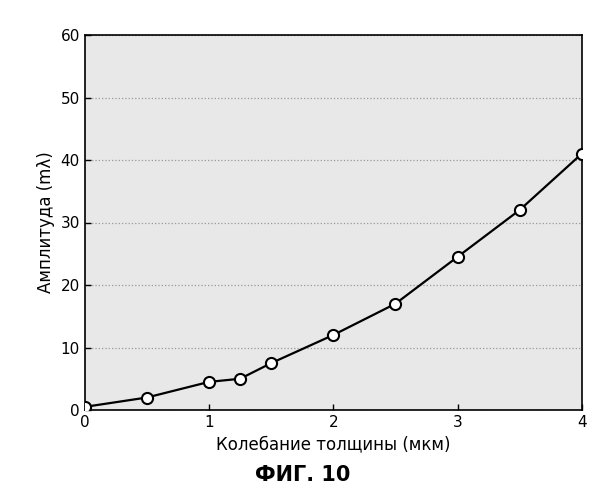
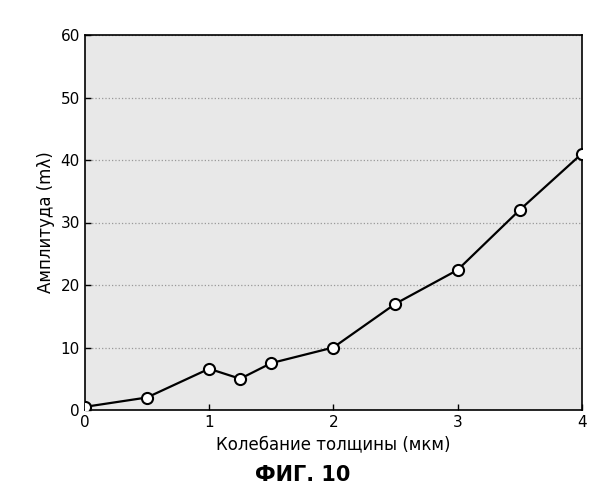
1: 4.5 -> 6.6
2: 12.0 -> 10.0
3: 24.5 -> 22.4
